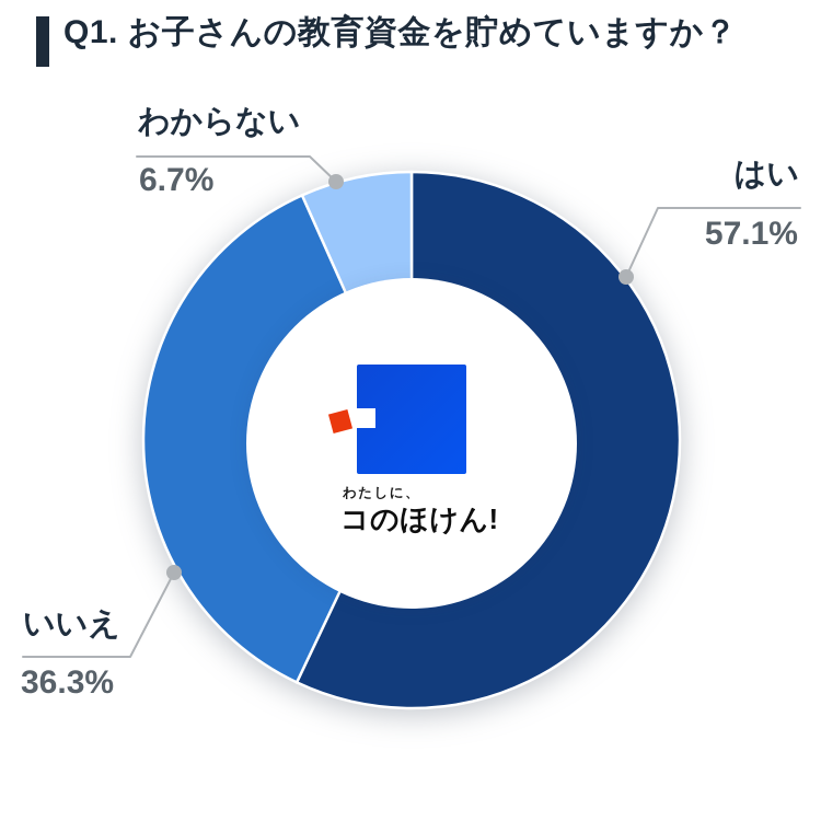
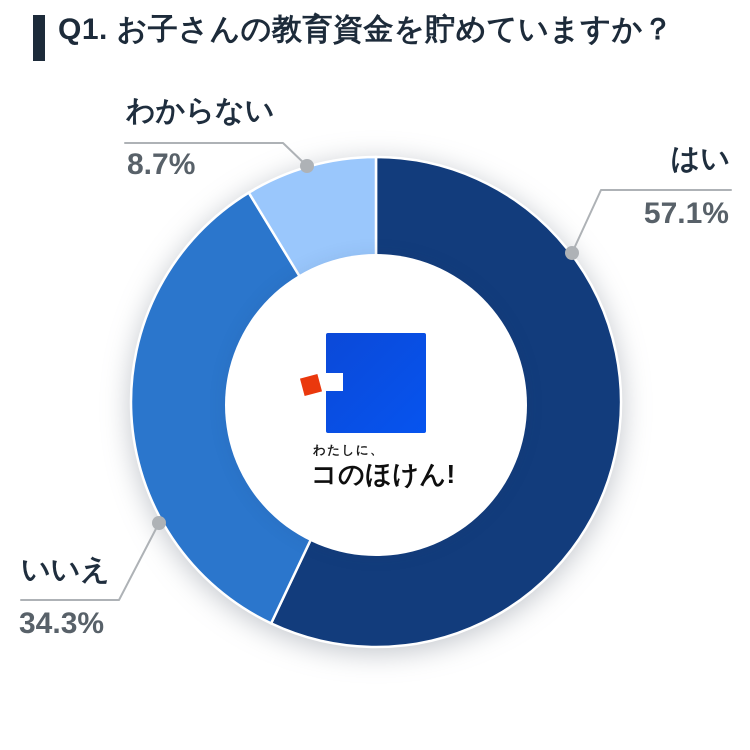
いいえ: 36.3% -> 34.3%
わからない: 6.7% -> 8.7%
